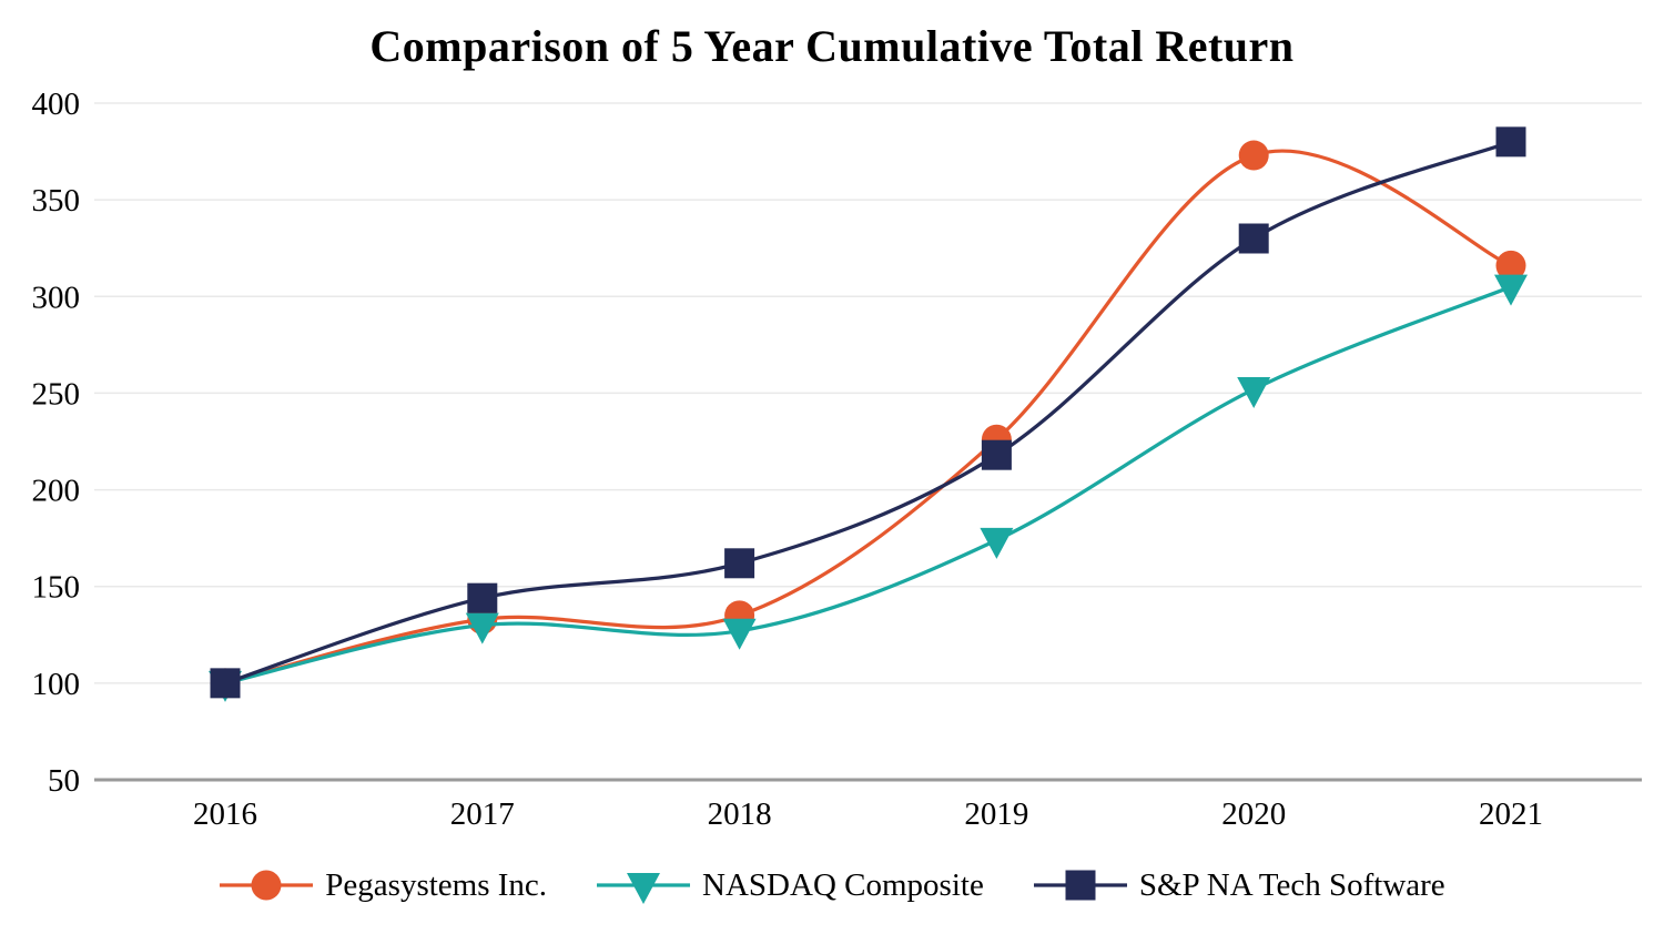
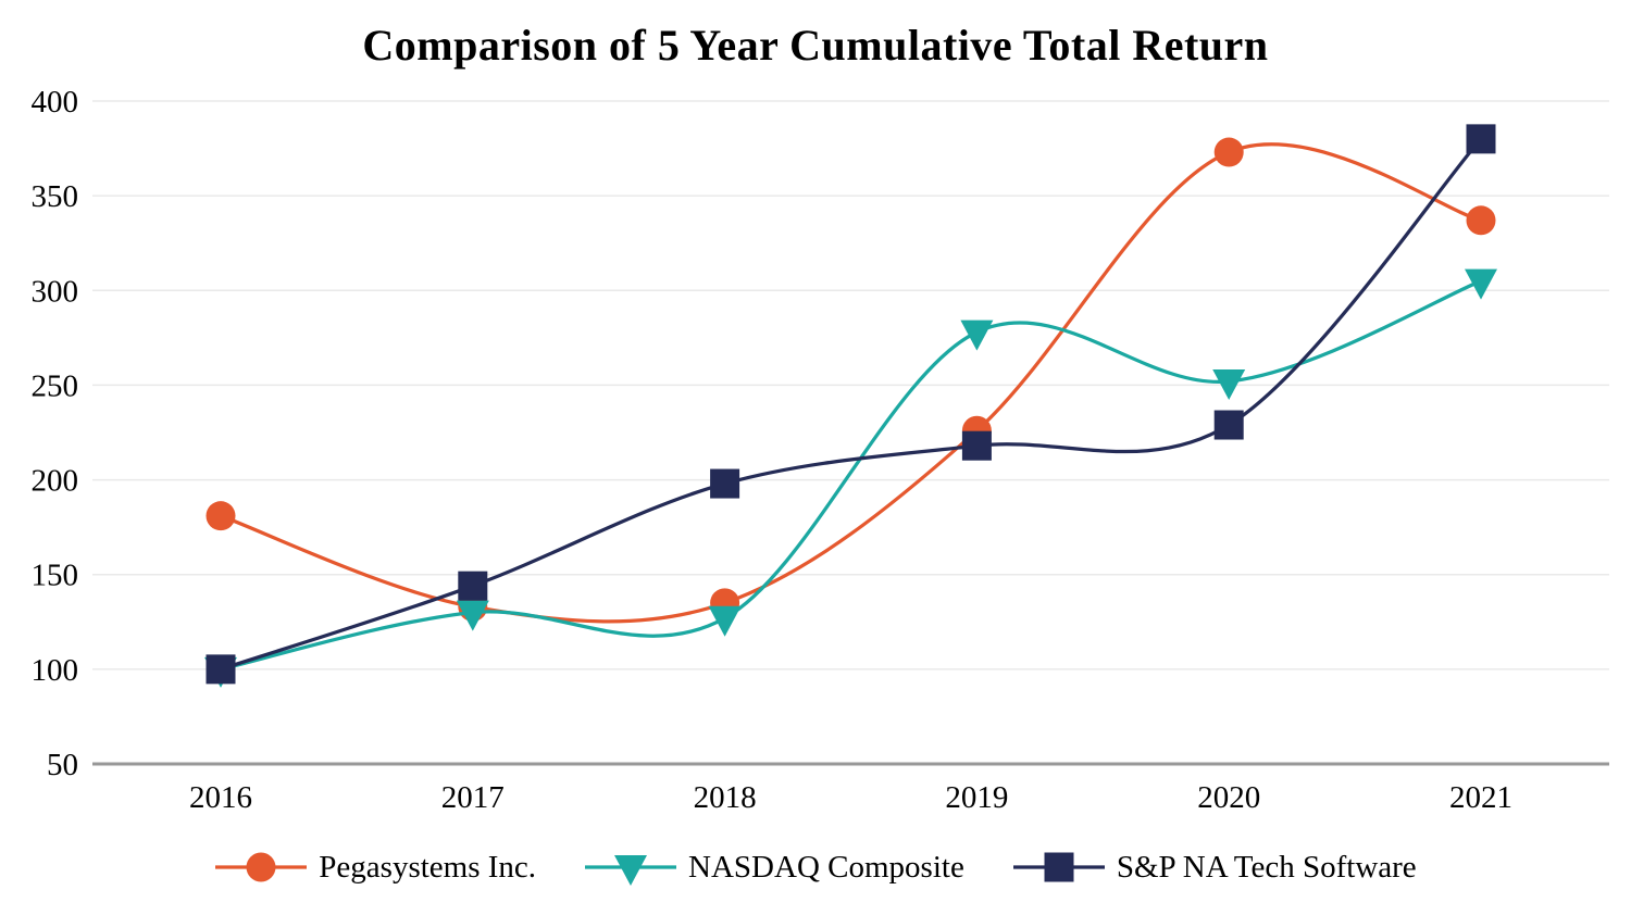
Pegasystems Inc./2016: 100 -> 181
S&P NA Tech Software/2018: 162 -> 198
NASDAQ Composite/2019: 174 -> 278
S&P NA Tech Software/2020: 330 -> 229
Pegasystems Inc./2021: 316 -> 337
